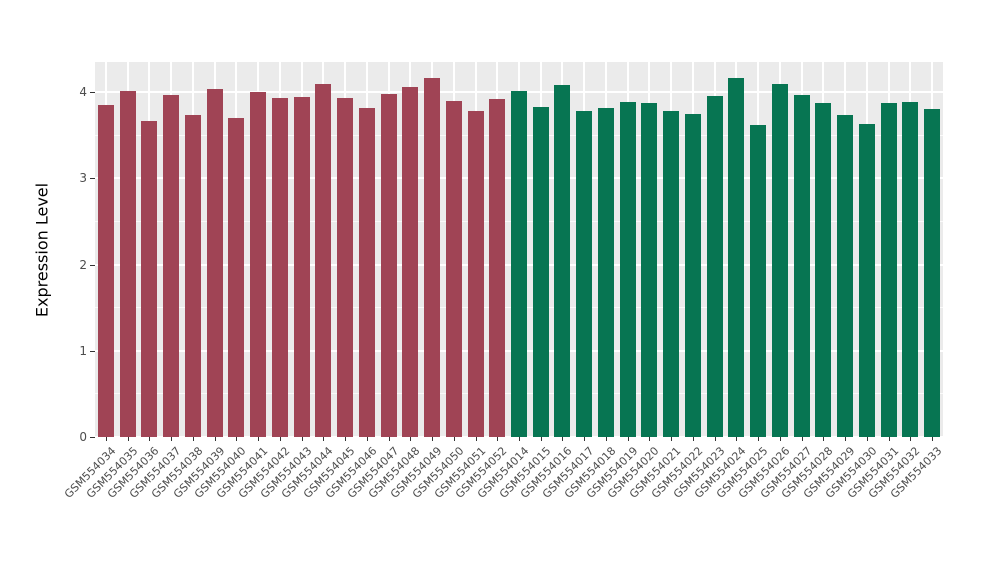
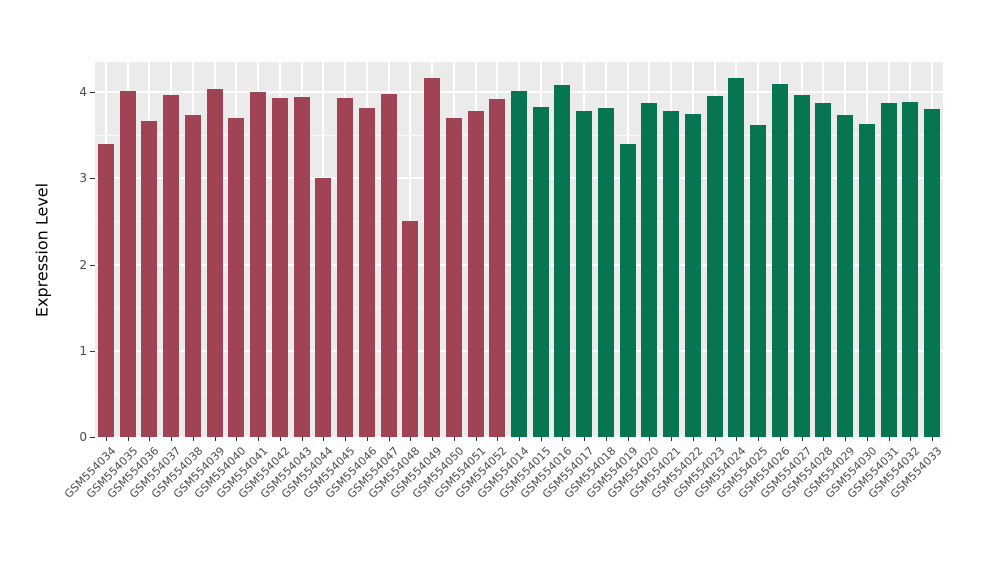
GSM554034: 3.9 -> 3.4
GSM554044: 4.1 -> 3.0
GSM554048: 4.1 -> 2.5
GSM554050: 3.9 -> 3.7
GSM554019: 3.9 -> 3.4
